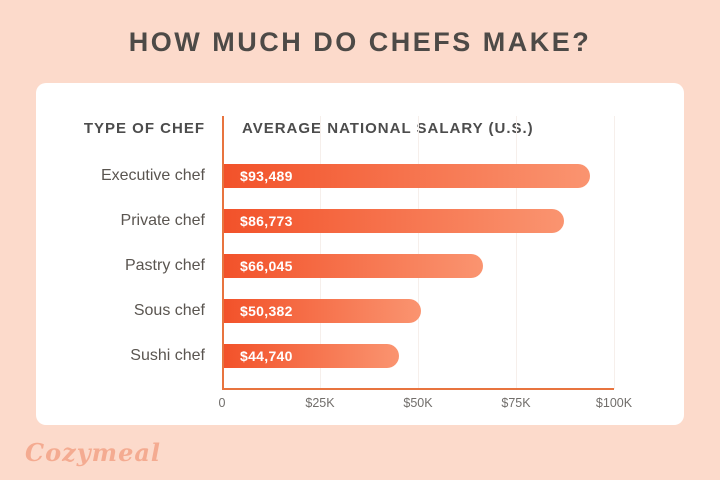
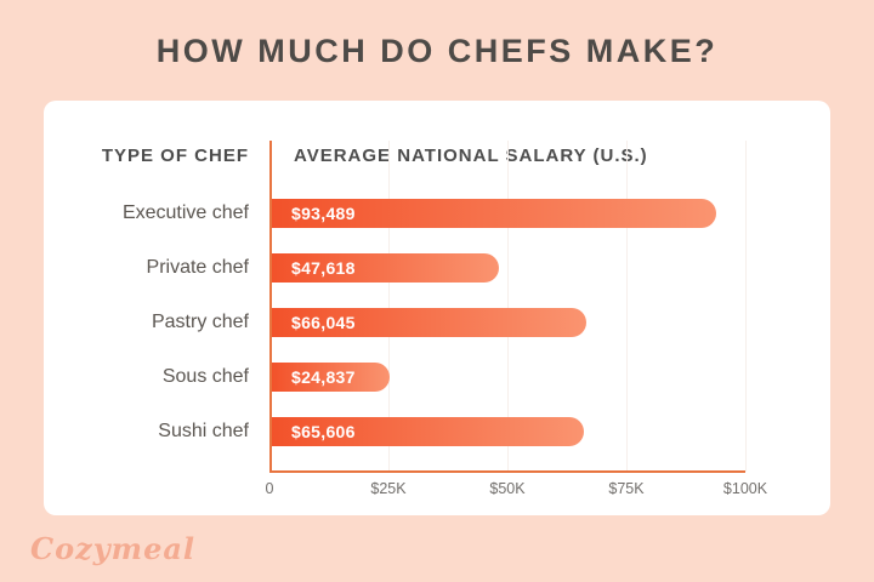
Private chef: $86,773 -> $47,618
Sous chef: $50,382 -> $24,837
Sushi chef: $44,740 -> $65,606
